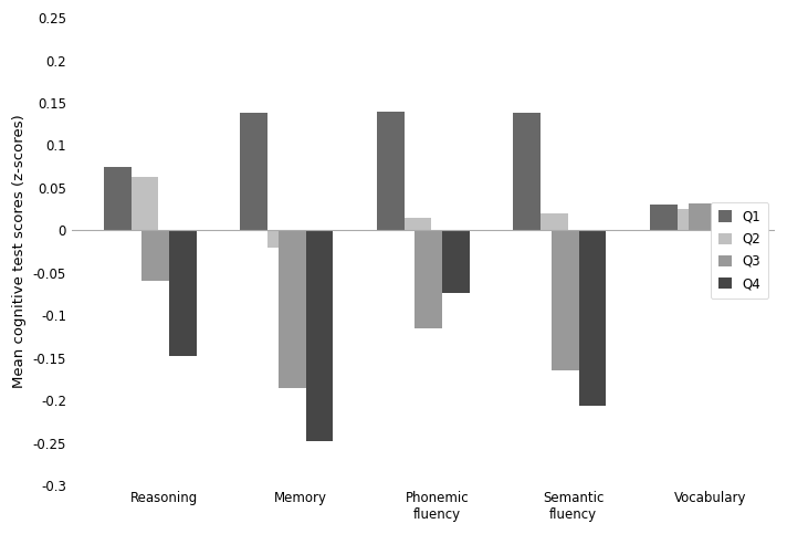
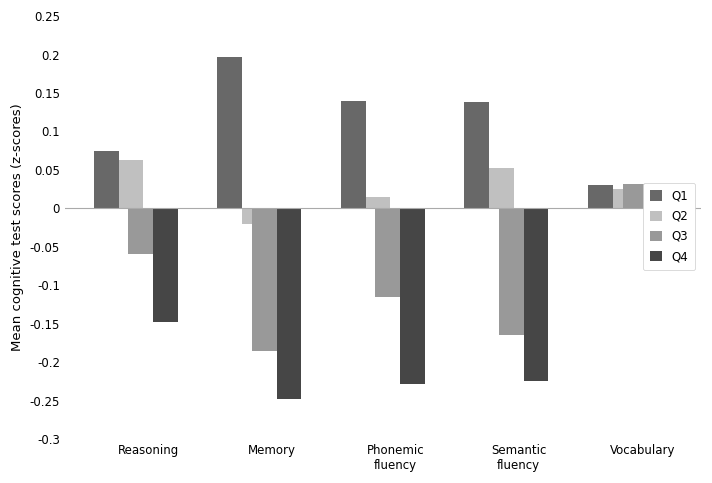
Q1/Memory: 0.138 -> 0.197
Q4/Phonemic fluency: -0.074 -> -0.228
Q2/Semantic fluency: 0.020 -> 0.052
Q4/Semantic fluency: -0.206 -> -0.225
